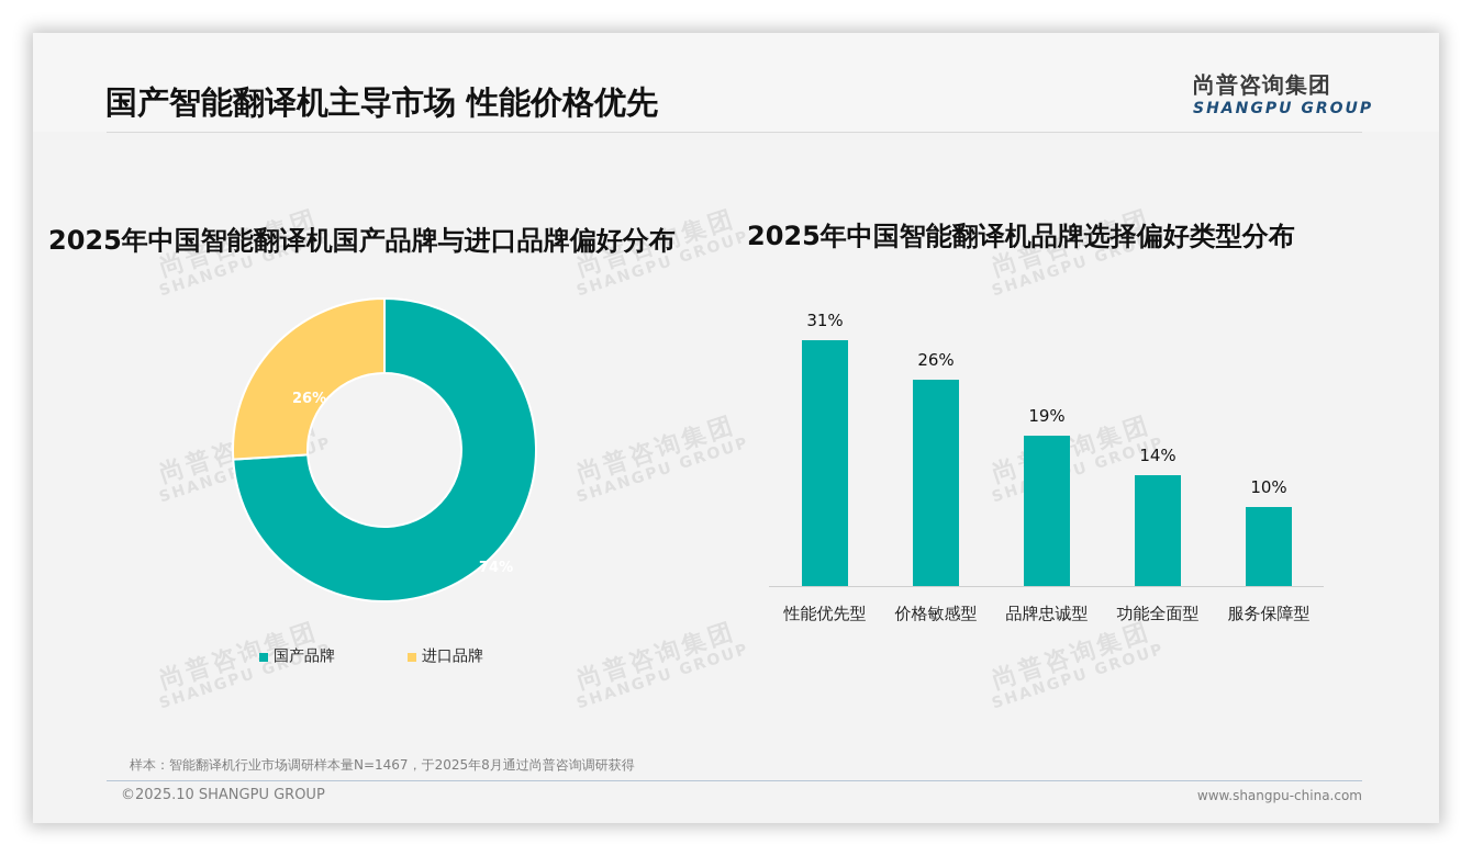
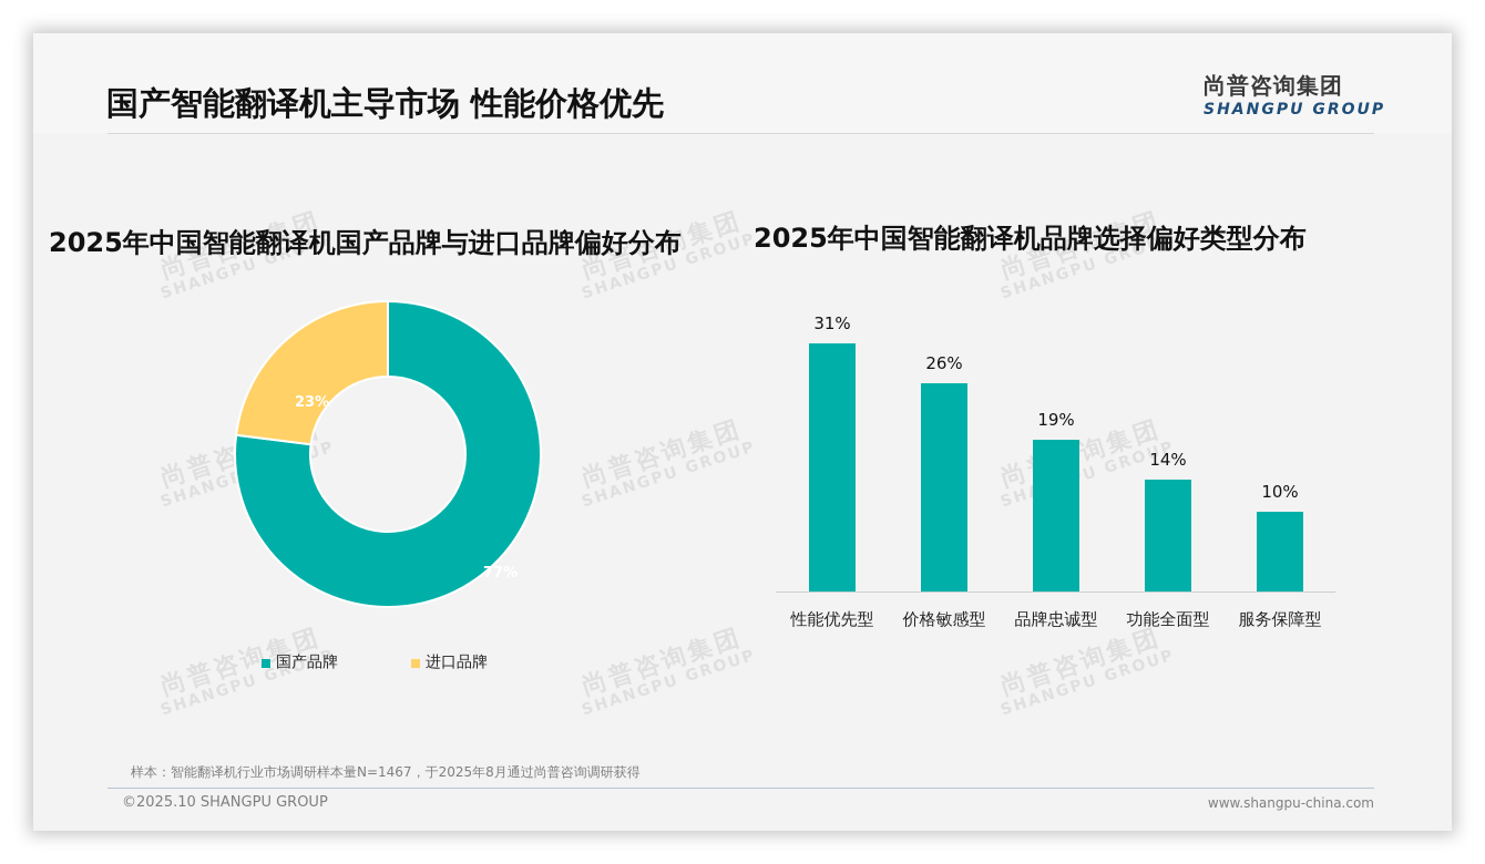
2025年中国智能翻译机国产品牌与进口品牌偏好分布/国产品牌: 74% -> 77%
2025年中国智能翻译机国产品牌与进口品牌偏好分布/进口品牌: 26% -> 23%
